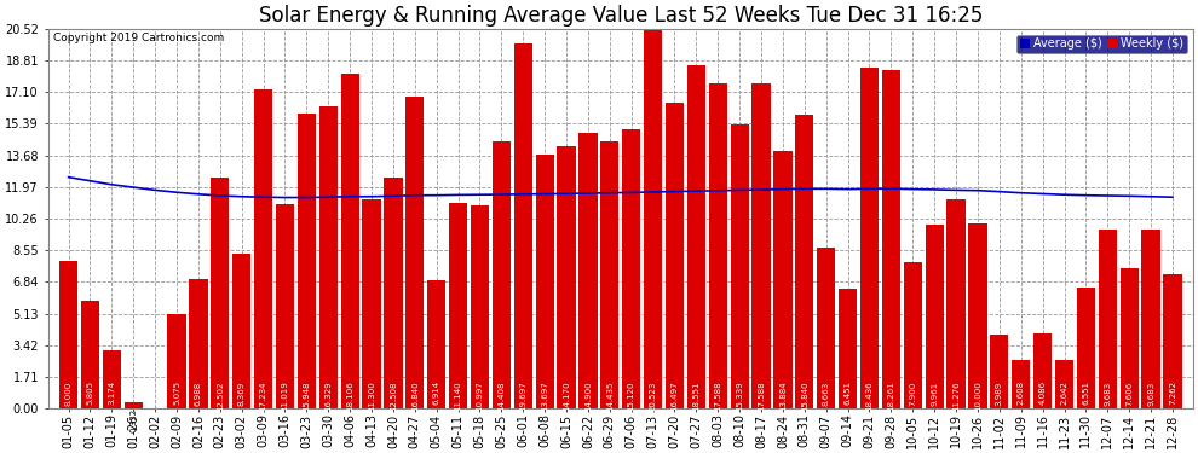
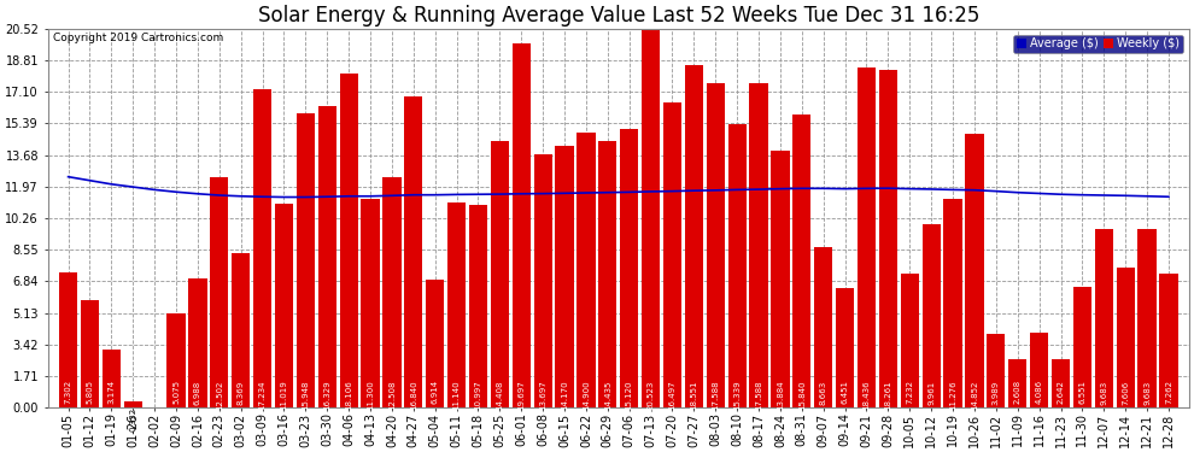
Weekly ($)/01-05: 8.0 -> 7.3
Weekly ($)/10-05: 7.9 -> 7.2
Weekly ($)/10-26: 10.0 -> 14.9
